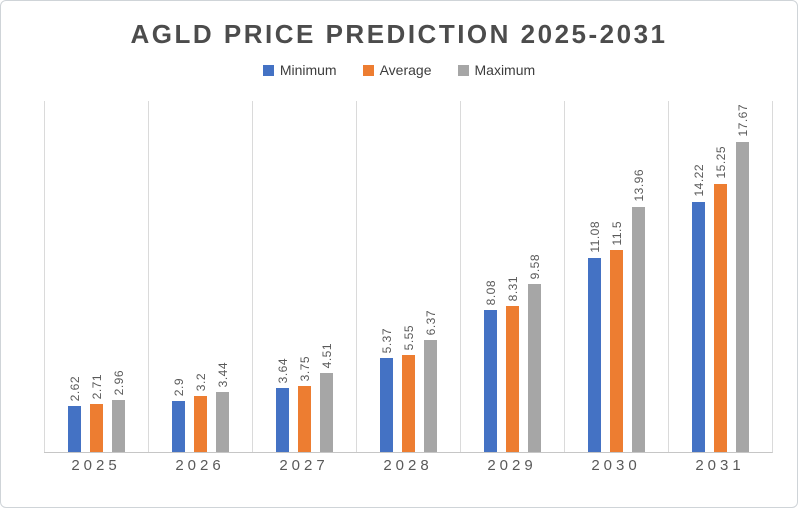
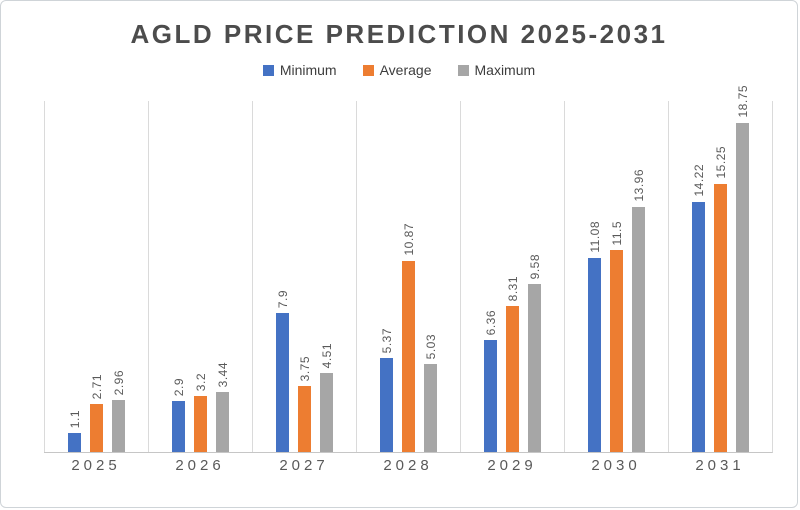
Minimum/2025: 2.62 -> 1.1
Minimum/2027: 3.64 -> 7.9
Average/2028: 5.55 -> 10.87
Maximum/2028: 6.37 -> 5.03
Minimum/2029: 8.08 -> 6.36
Maximum/2031: 17.67 -> 18.75
